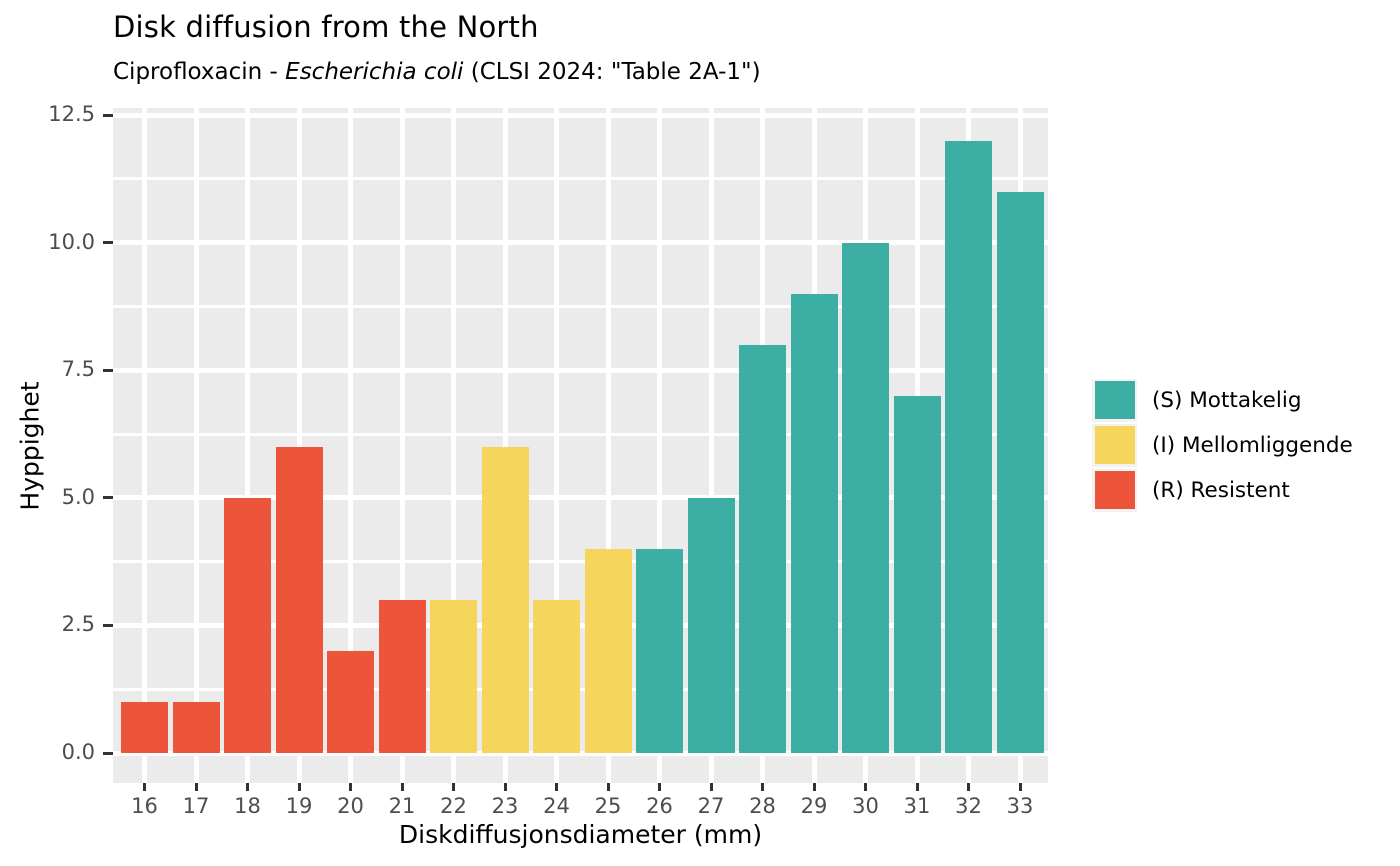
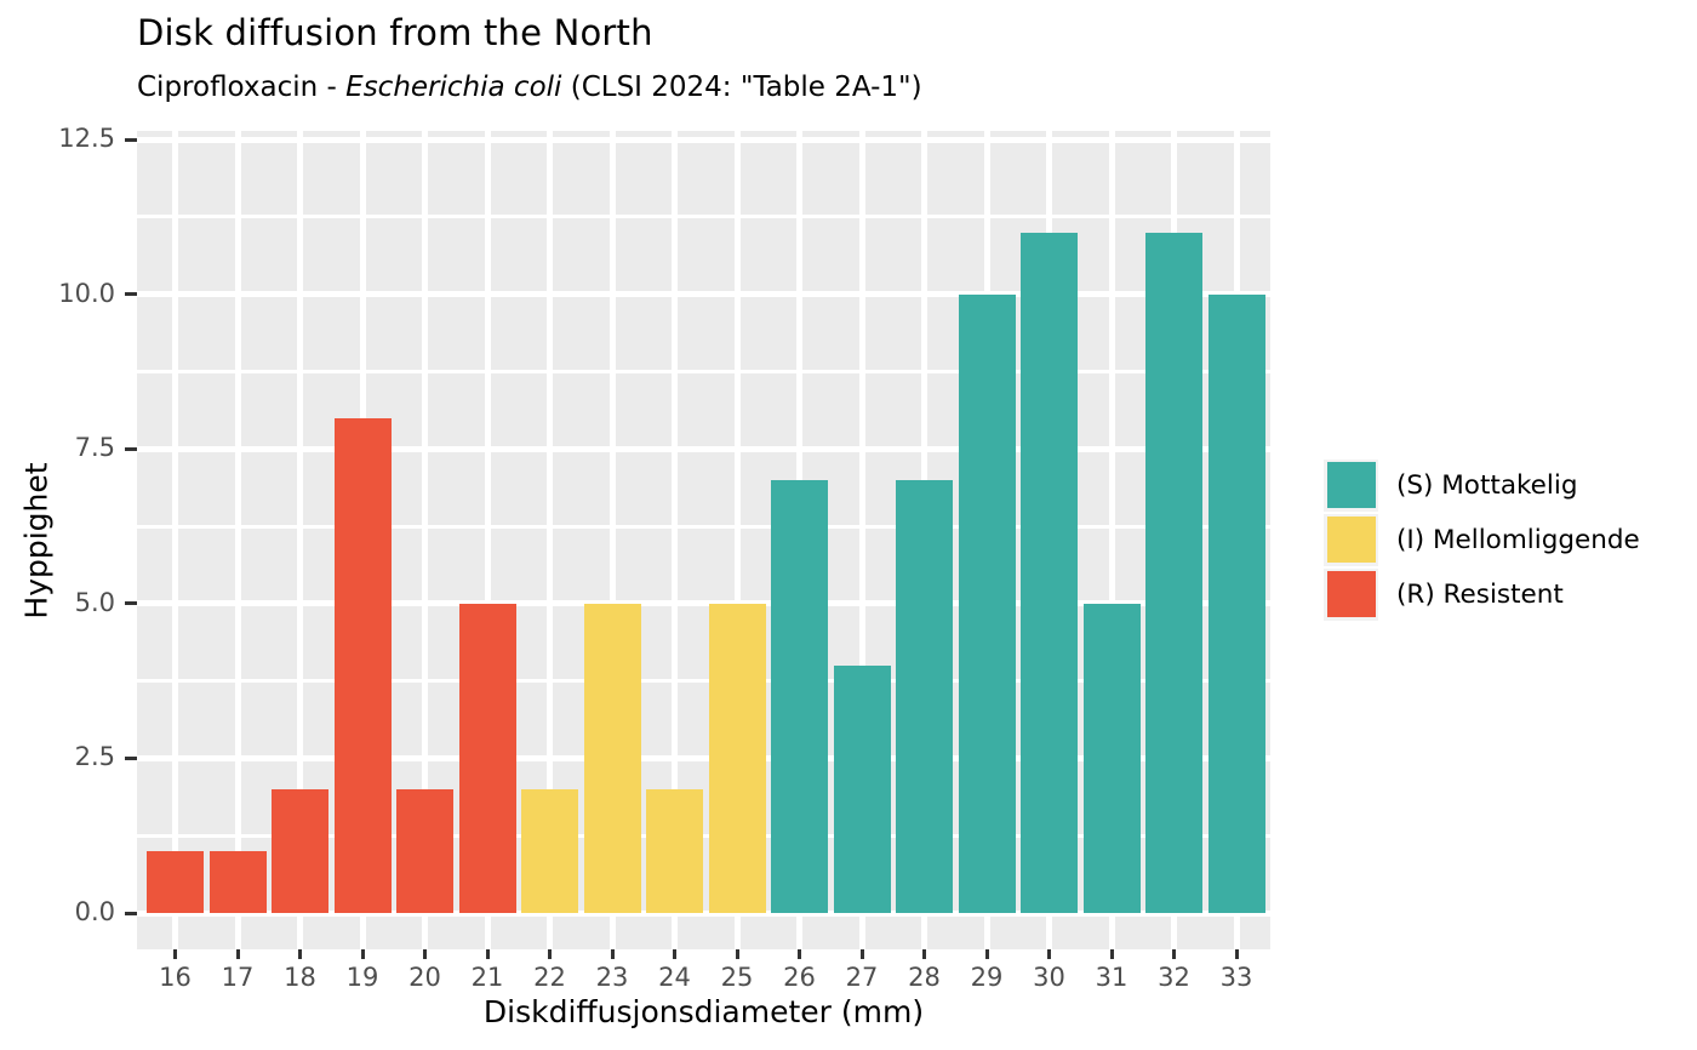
18: 5 -> 2
19: 6 -> 8
21: 3 -> 5
22: 3 -> 2
23: 6 -> 5
24: 3 -> 2
25: 4 -> 5
26: 4 -> 7
27: 5 -> 4
28: 8 -> 7
29: 9 -> 10
30: 10 -> 11
31: 7 -> 5
32: 12 -> 11
33: 11 -> 10
